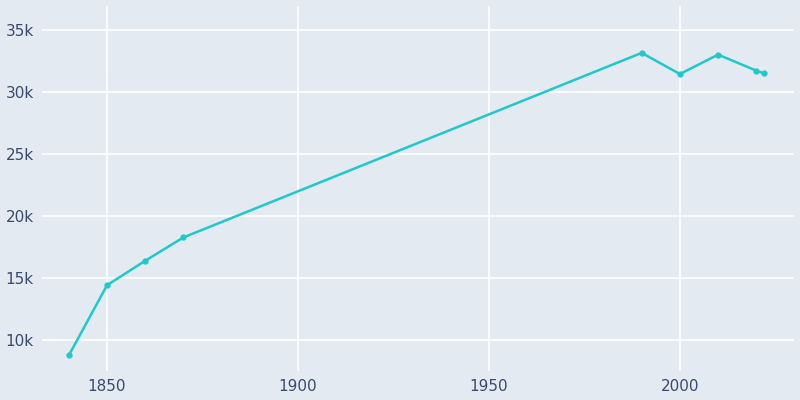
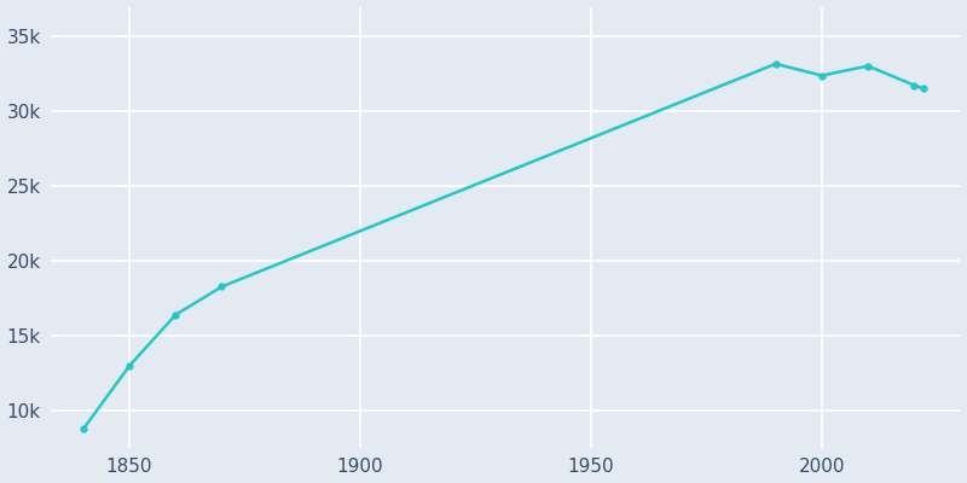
1850: 14.4k -> 13.0k
2000: 31.5k -> 32.4k
